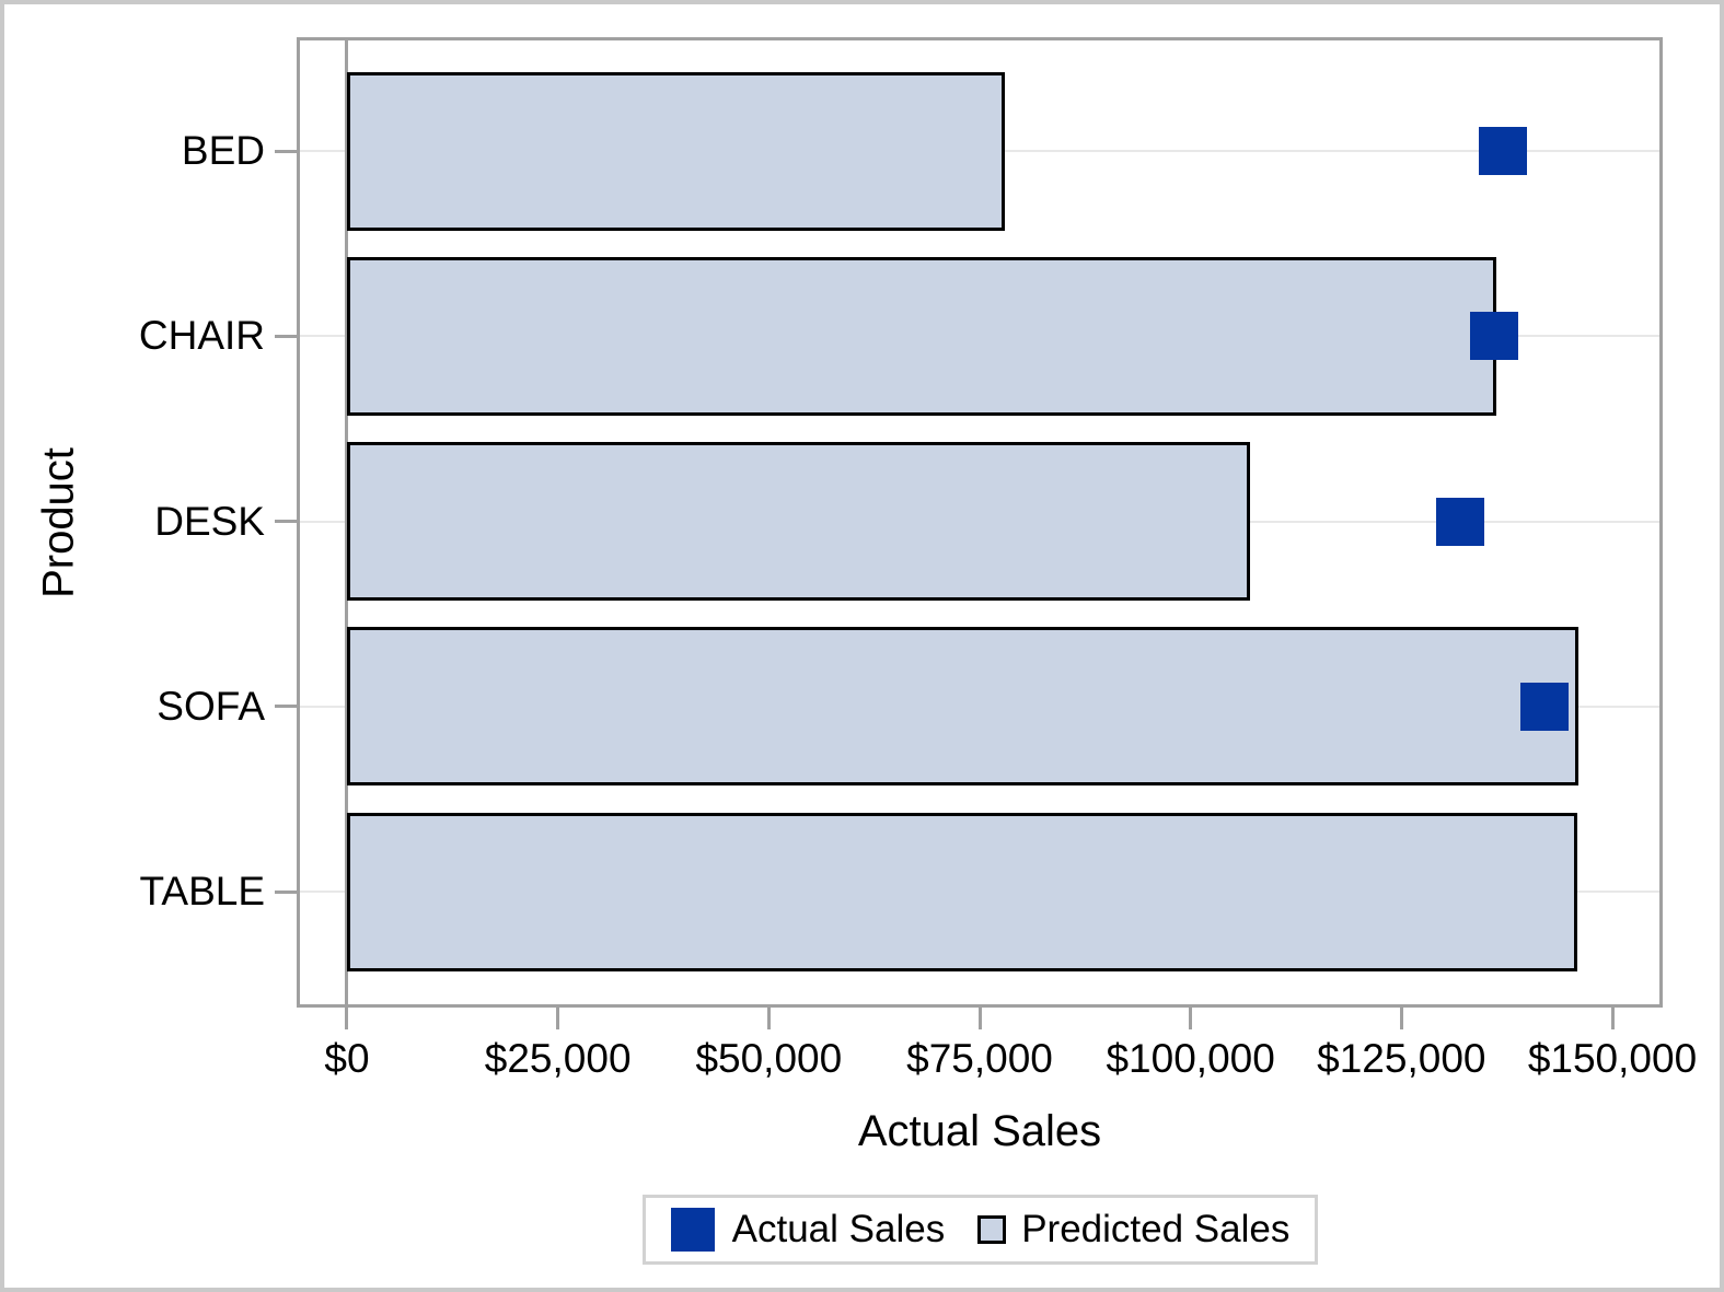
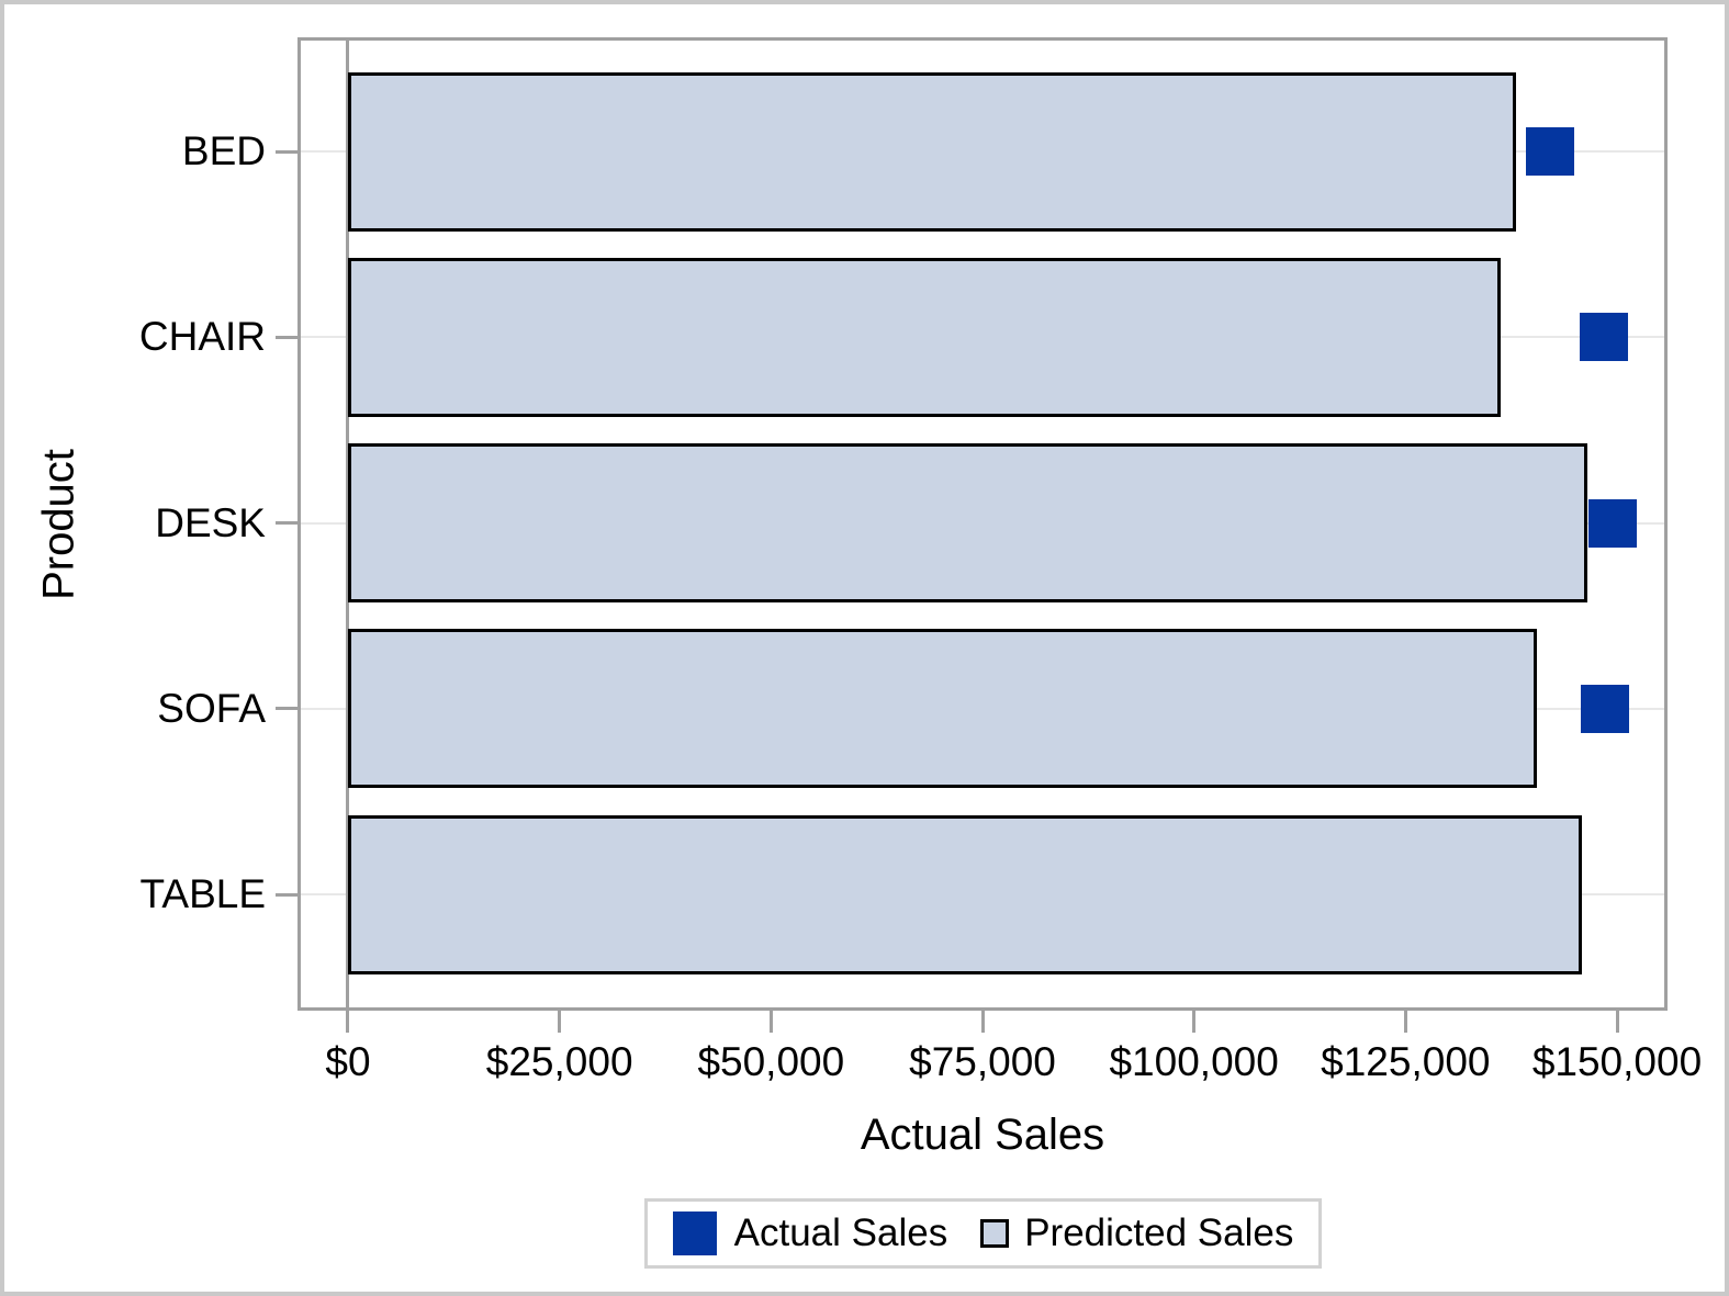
Actual Sales/BED: $137000 -> $142000
Predicted Sales/BED: $78000 -> $138000
Actual Sales/CHAIR: $136000 -> $148000
Actual Sales/DESK: $132000 -> $150000
Predicted Sales/DESK: $107000 -> $146000
Actual Sales/SOFA: $142000 -> $149000
Predicted Sales/SOFA: $146000 -> $140000
